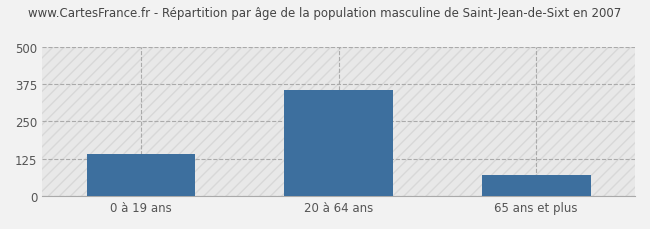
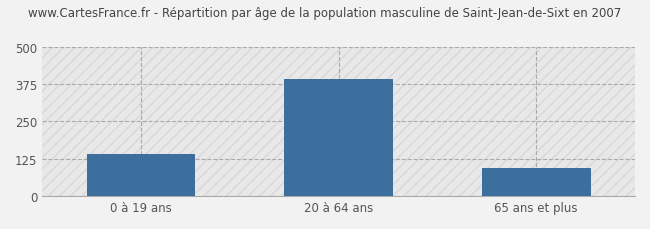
20 à 64 ans: 355 -> 390
65 ans et plus: 70 -> 95
